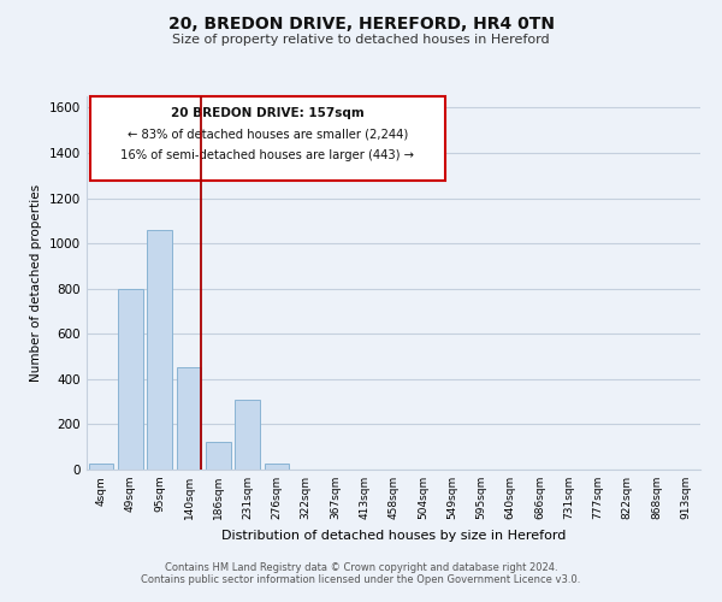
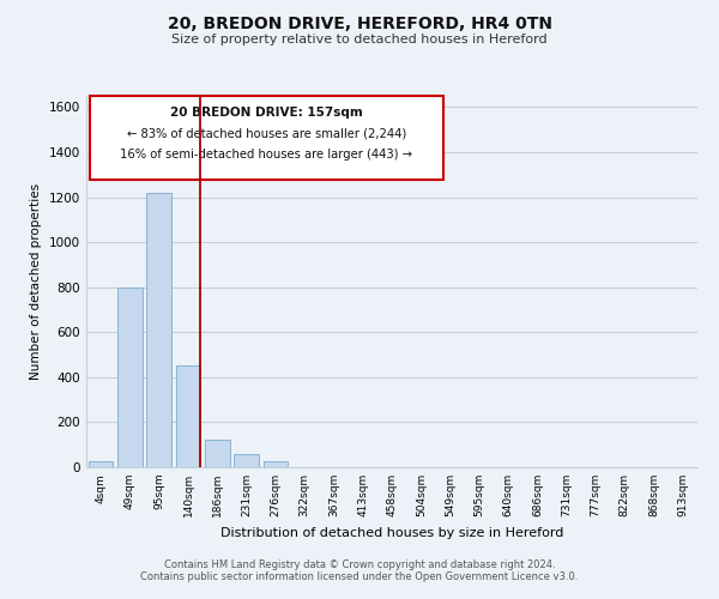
95sqm: 1060 -> 1220
231sqm: 310 -> 60
